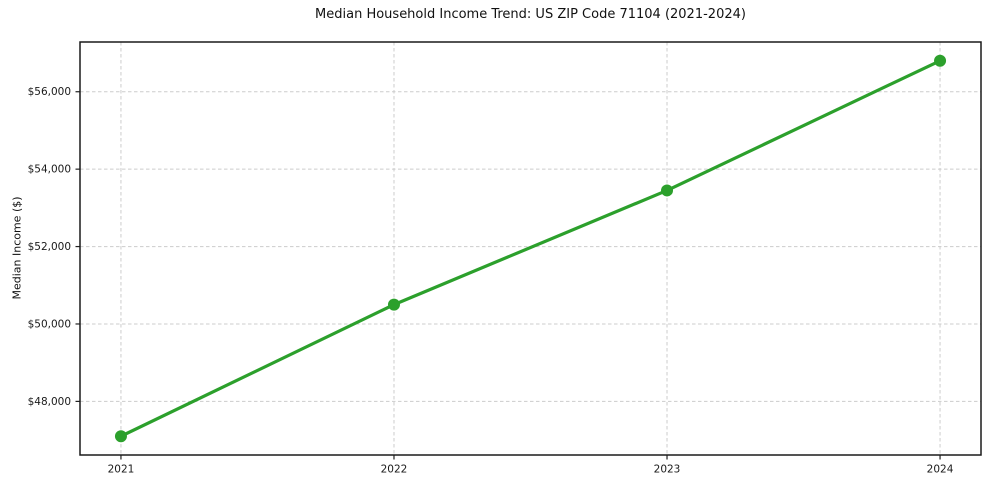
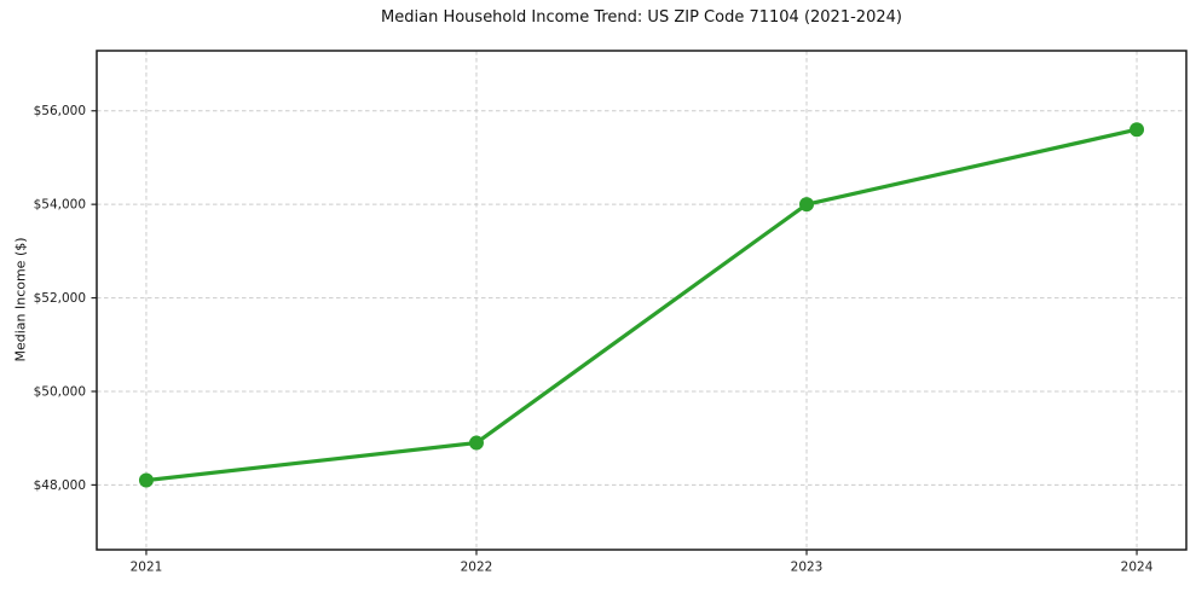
2021: $47100 -> $48100
2022: $50500 -> $48900
2023: $53400 -> $54000
2024: $56800 -> $55600
